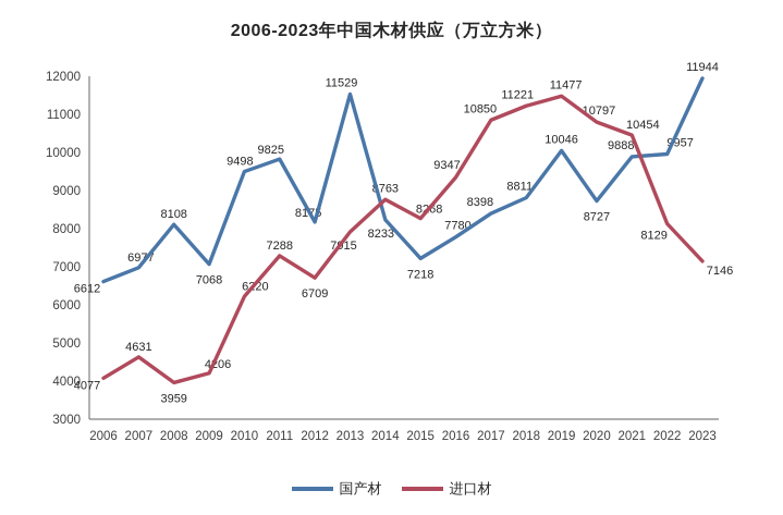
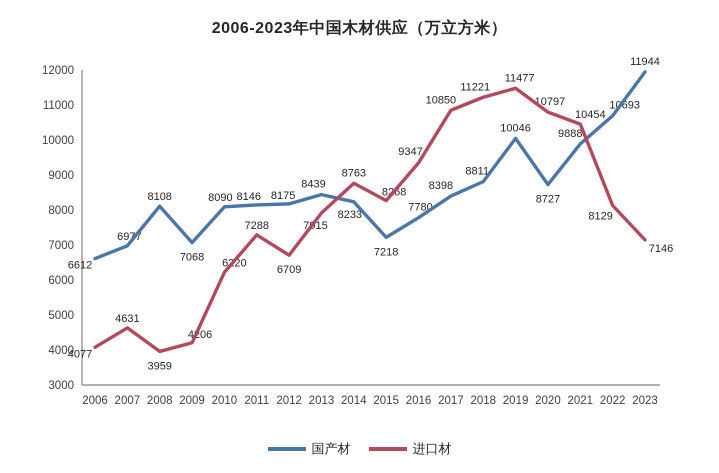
国产材/2010: 9498 -> 8090
国产材/2011: 9825 -> 8146
国产材/2013: 11529 -> 8439
国产材/2022: 9957 -> 10693
